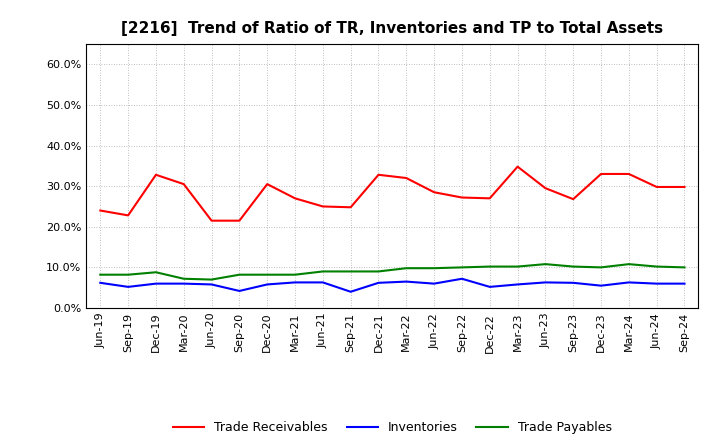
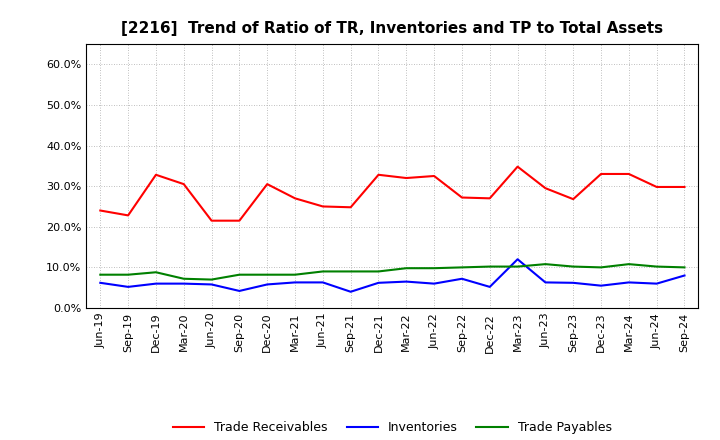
Trade Receivables/Jun-22: 28.5% -> 32.5%
Inventories/Mar-23: 5.8% -> 12.0%
Inventories/Sep-24: 6.0% -> 8.0%
